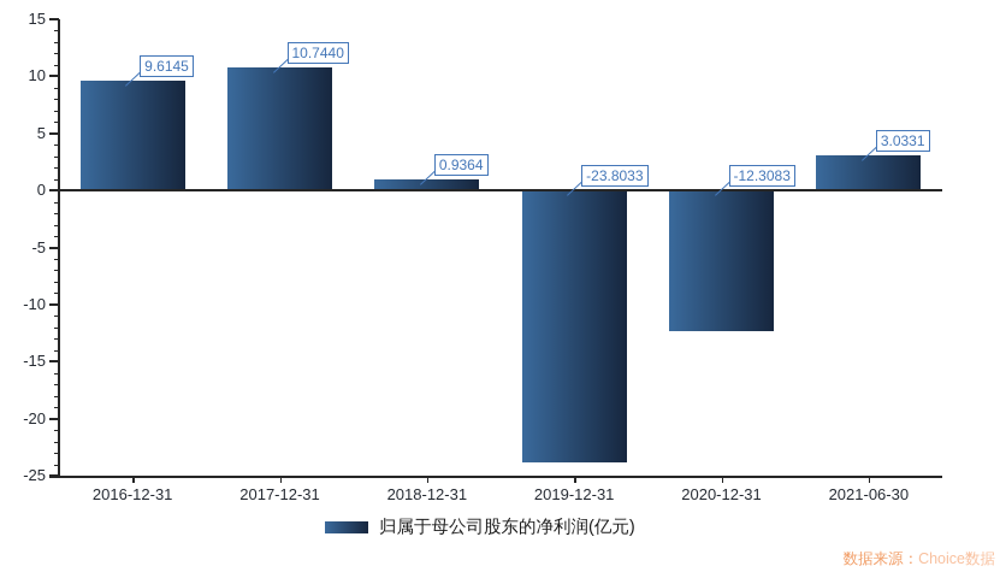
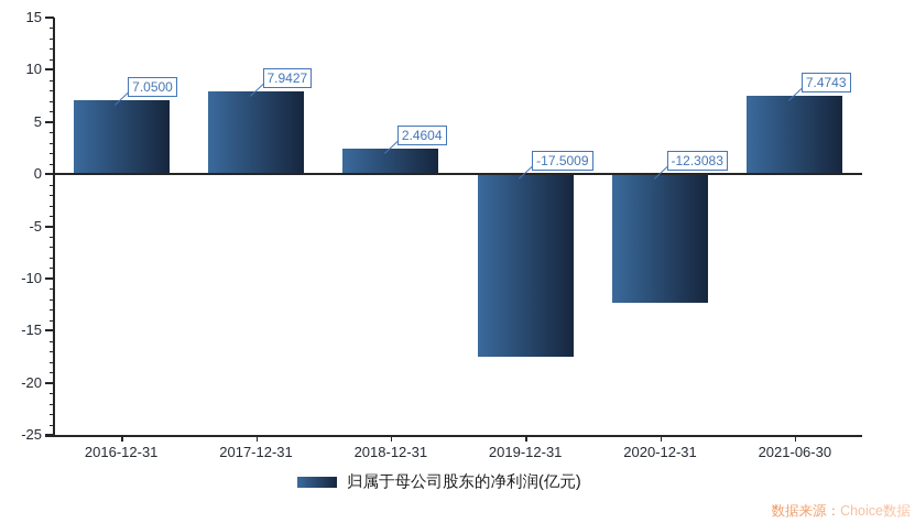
2016-12-31: 9.6145 -> 7.0500
2017-12-31: 10.7440 -> 7.9427
2018-12-31: 0.9364 -> 2.4604
2019-12-31: -23.8033 -> -17.5009
2021-06-30: 3.0331 -> 7.4743
